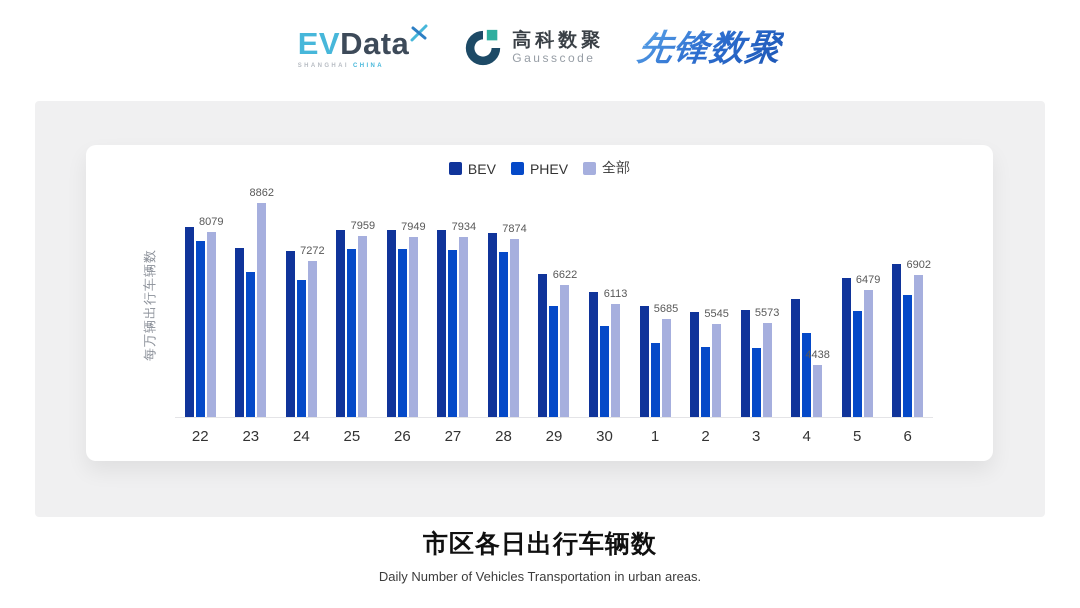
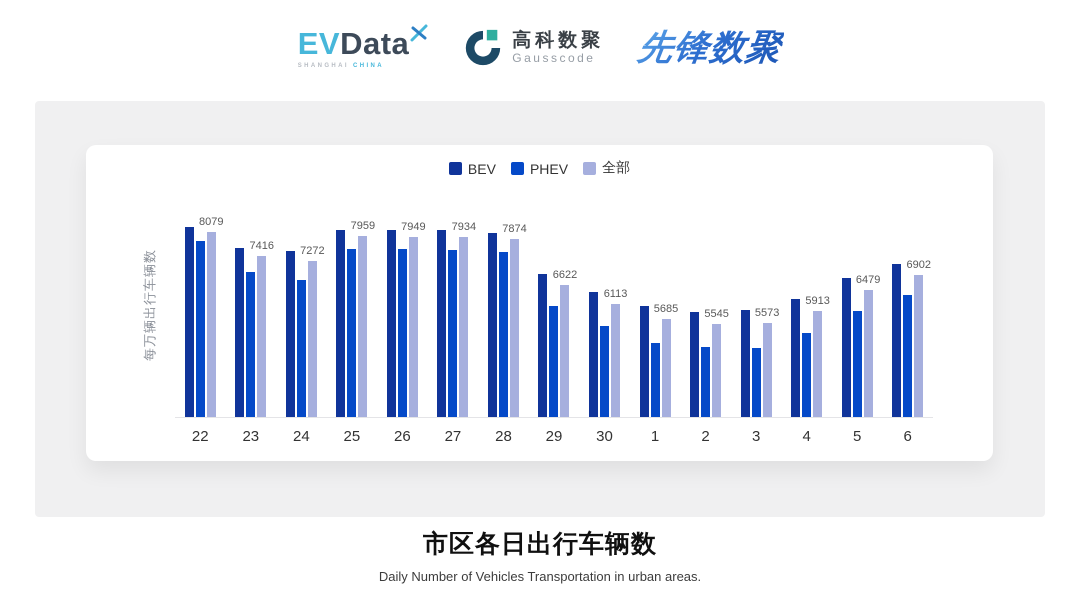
全部/23: 8862 -> 7416
全部/4: 4438 -> 5913
